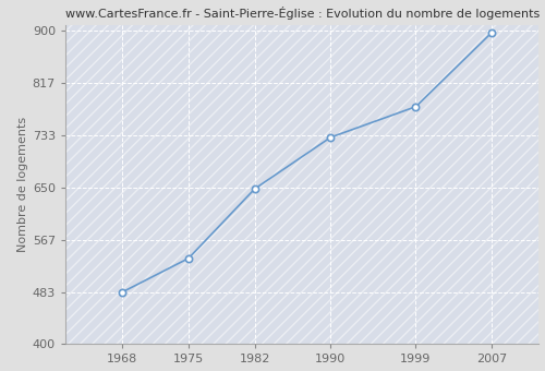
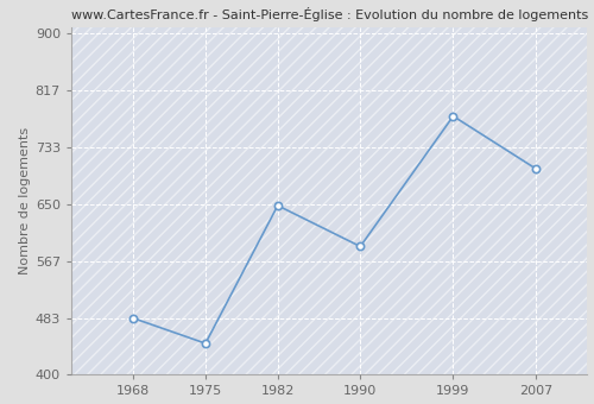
1975: 537 -> 446
1990: 730 -> 588
2007: 897 -> 702
